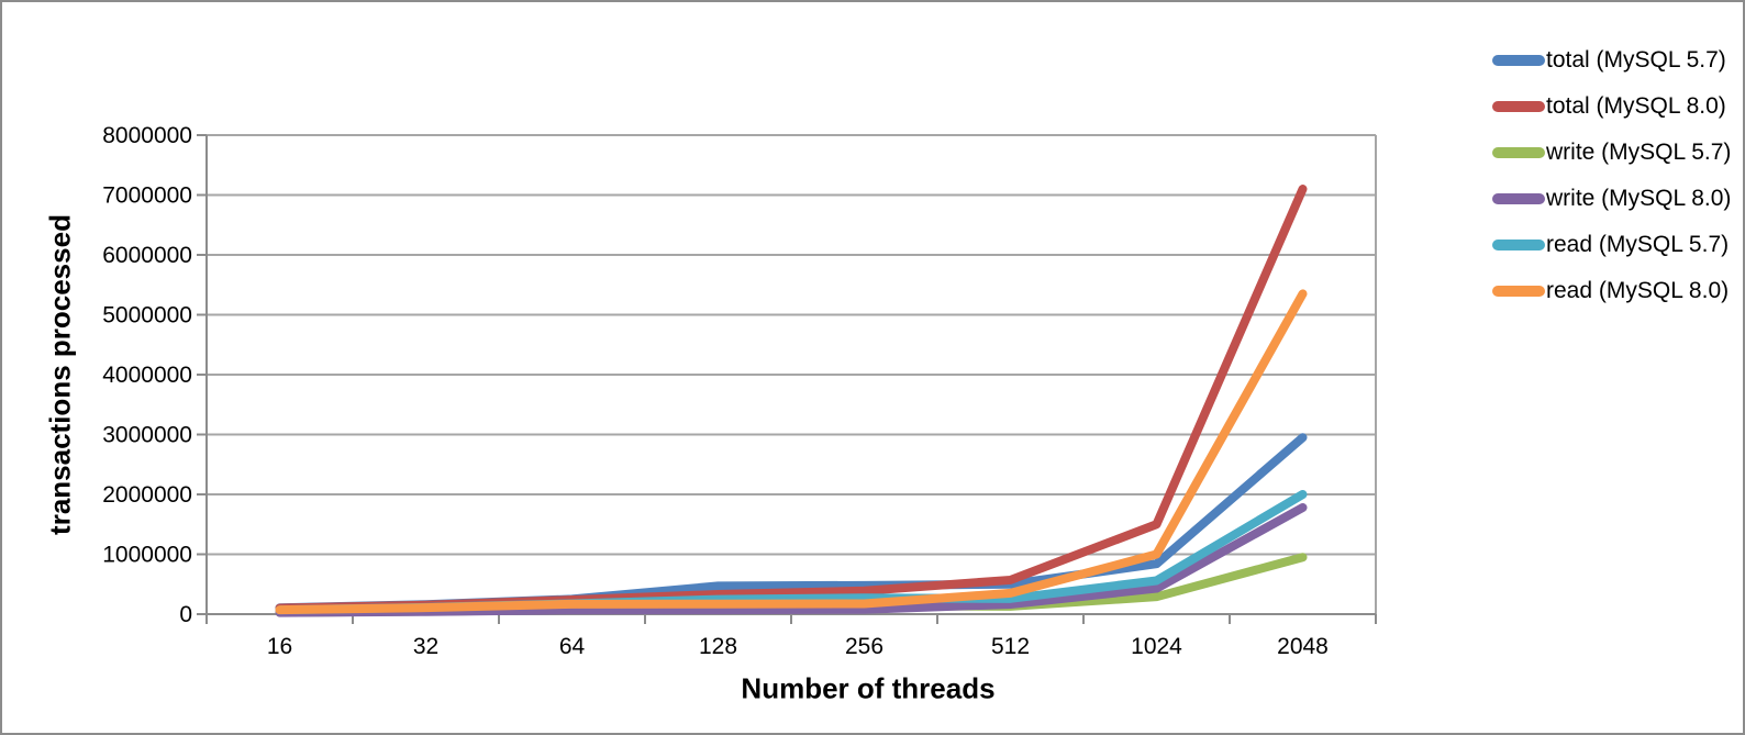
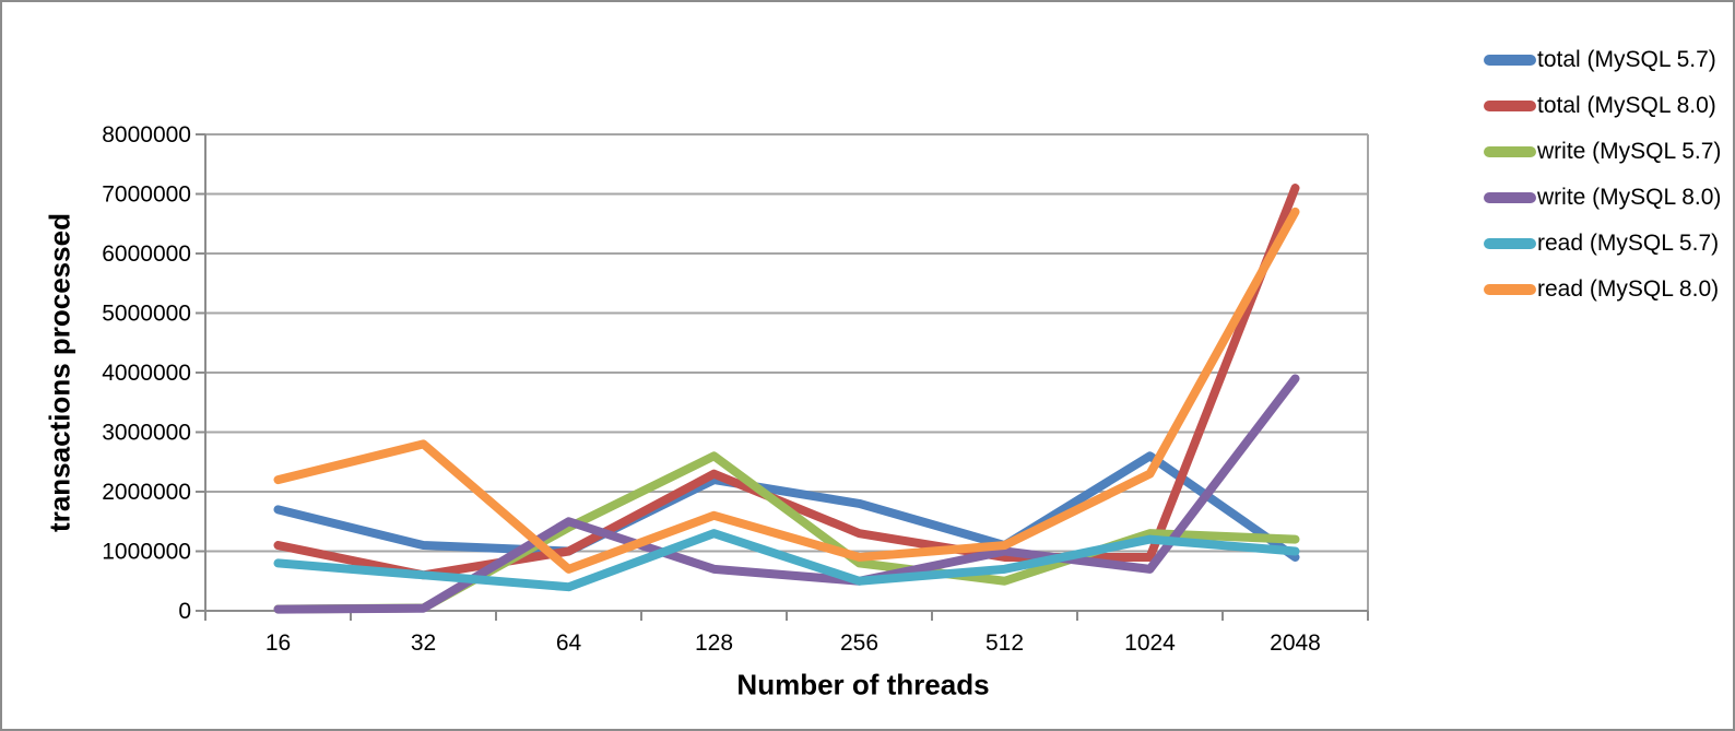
total (MySQL 5.7)/16: 100000 -> 1700000
total (MySQL 8.0)/16: 100000 -> 1100000
read (MySQL 5.7)/16: 100000 -> 800000
read (MySQL 8.0)/16: 100000 -> 2200000
total (MySQL 5.7)/32: 200000 -> 1100000
total (MySQL 8.0)/32: 200000 -> 600000
read (MySQL 5.7)/32: 100000 -> 600000
read (MySQL 8.0)/32: 100000 -> 2800000
total (MySQL 5.7)/64: 200000 -> 1000000
total (MySQL 8.0)/64: 200000 -> 1000000
write (MySQL 5.7)/64: 100000 -> 1400000
write (MySQL 8.0)/64: 100000 -> 1500000
read (MySQL 5.7)/64: 200000 -> 400000
read (MySQL 8.0)/64: 200000 -> 700000
total (MySQL 5.7)/128: 500000 -> 2200000
total (MySQL 8.0)/128: 300000 -> 2300000
write (MySQL 5.7)/128: 100000 -> 2600000
write (MySQL 8.0)/128: 100000 -> 700000
read (MySQL 5.7)/128: 200000 -> 1300000
read (MySQL 8.0)/128: 200000 -> 1600000
total (MySQL 5.7)/256: 500000 -> 1800000
total (MySQL 8.0)/256: 400000 -> 1300000
write (MySQL 5.7)/256: 100000 -> 800000
write (MySQL 8.0)/256: 100000 -> 500000
read (MySQL 5.7)/256: 300000 -> 500000
read (MySQL 8.0)/256: 200000 -> 900000
total (MySQL 5.7)/512: 500000 -> 1100000
total (MySQL 8.0)/512: 600000 -> 900000
write (MySQL 5.7)/512: 100000 -> 500000
write (MySQL 8.0)/512: 200000 -> 1000000
read (MySQL 5.7)/512: 300000 -> 700000
read (MySQL 8.0)/512: 400000 -> 1100000
total (MySQL 5.7)/1024: 800000 -> 2600000
total (MySQL 8.0)/1024: 1500000 -> 900000
write (MySQL 5.7)/1024: 300000 -> 1300000
write (MySQL 8.0)/1024: 400000 -> 700000
read (MySQL 5.7)/1024: 600000 -> 1200000
read (MySQL 8.0)/1024: 1000000 -> 2300000
total (MySQL 5.7)/2048: 3000000 -> 900000
write (MySQL 5.7)/2048: 1000000 -> 1200000
write (MySQL 8.0)/2048: 1800000 -> 3900000
read (MySQL 5.7)/2048: 2000000 -> 1000000
read (MySQL 8.0)/2048: 5400000 -> 6700000
